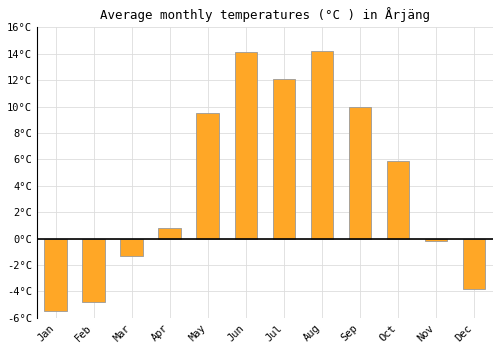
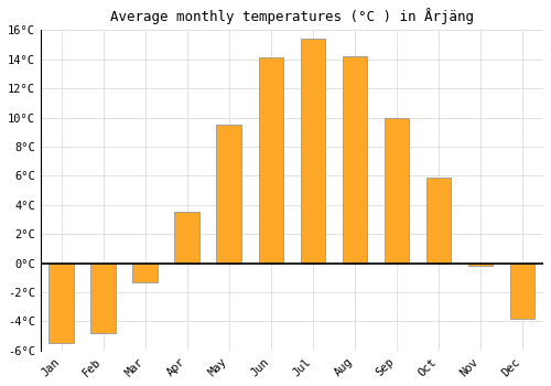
Apr: 0.8°C -> 3.5°C
Jul: 12.1°C -> 15.4°C
